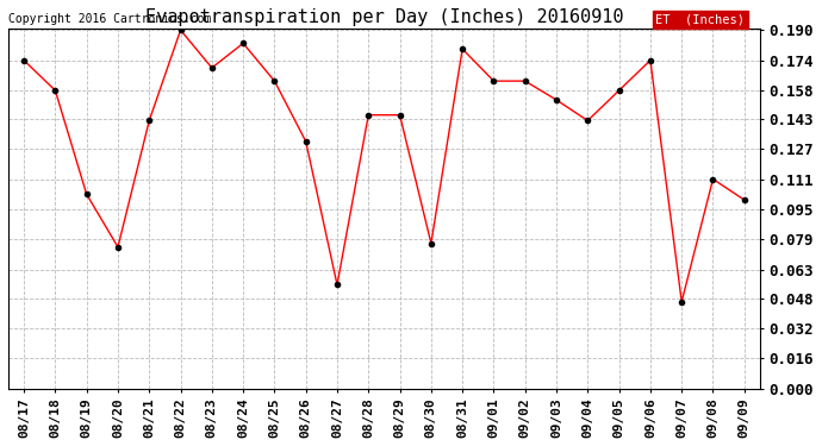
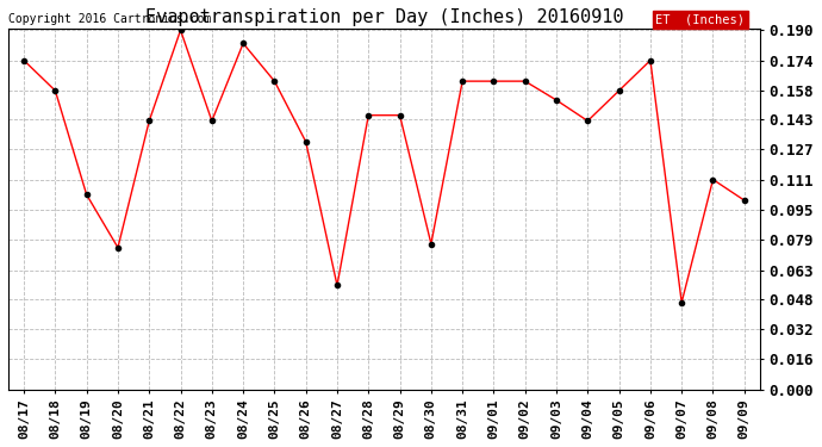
08/23: 0.170 -> 0.142
08/31: 0.180 -> 0.163
